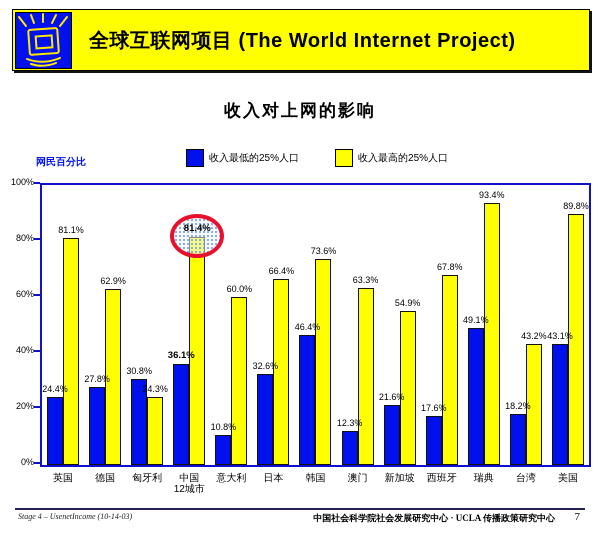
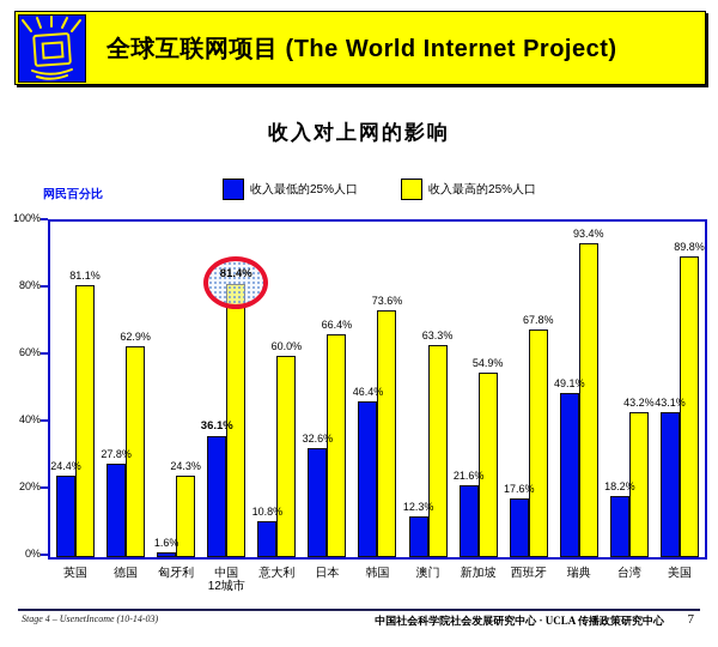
收入最低的25%人口/匈牙利: 30.8% -> 1.6%
